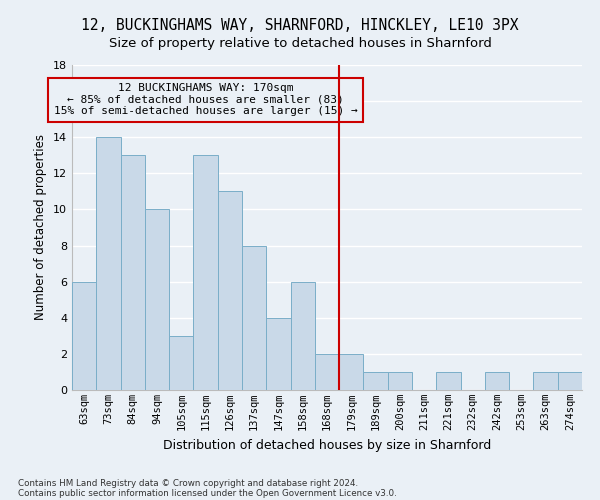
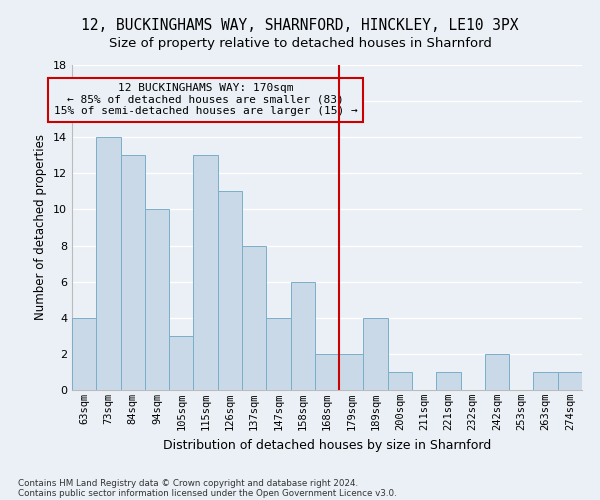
63sqm: 6 -> 4
189sqm: 1 -> 4
242sqm: 1 -> 2
